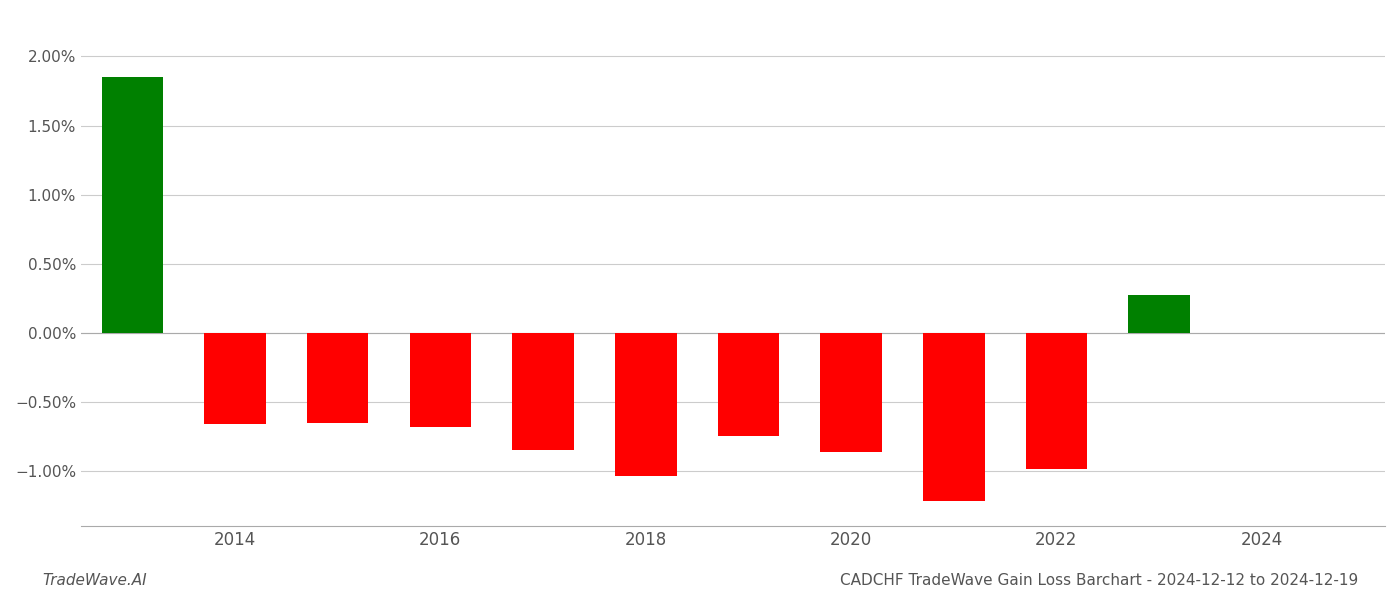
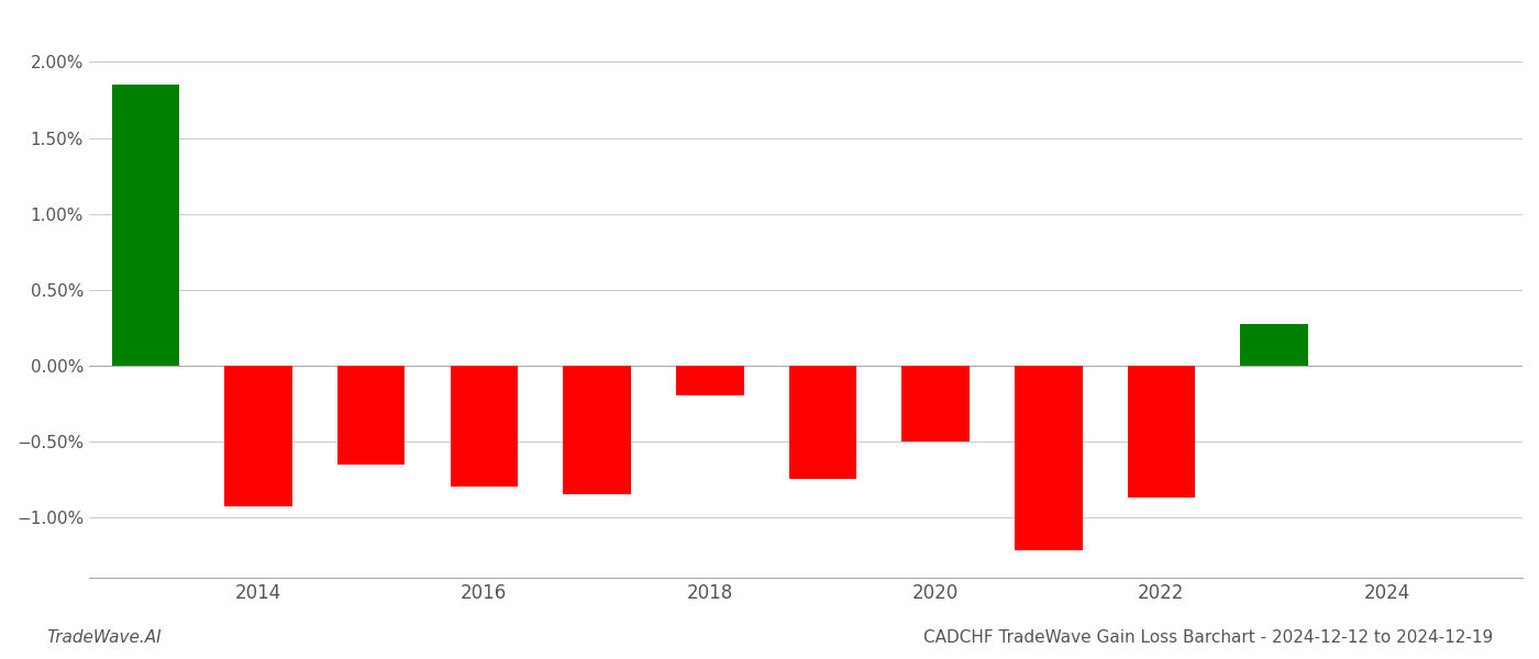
2014: -0.66% -> -0.93%
2016: -0.68% -> -0.80%
2018: -1.04% -> -0.20%
2020: -0.86% -> -0.50%
2022: -0.99% -> -0.87%
